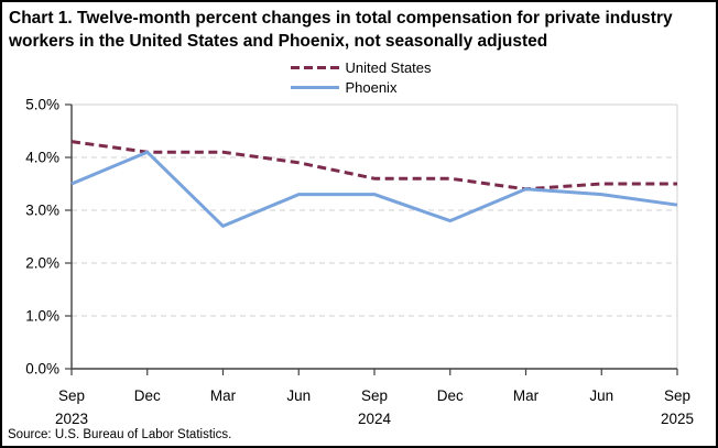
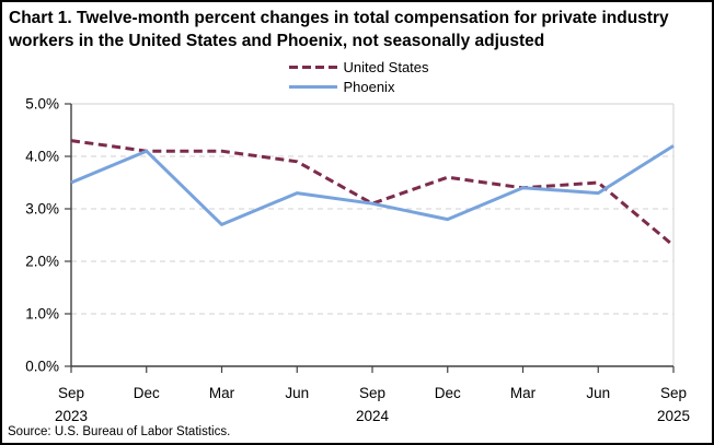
United States/Sep 2024: 3.6% -> 3.1%
Phoenix/Sep 2024: 3.3% -> 3.1%
United States/Sep 2025: 3.5% -> 2.3%
Phoenix/Sep 2025: 3.1% -> 4.2%
